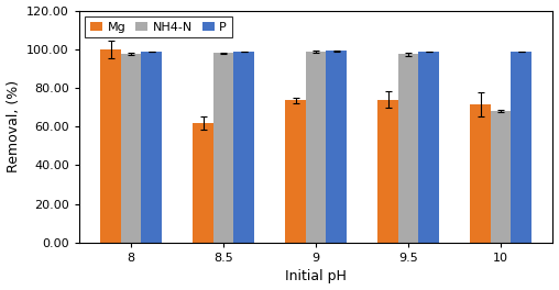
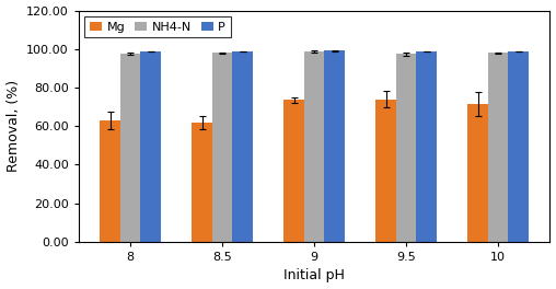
Mg/8: 100 -> 63
NH4-N/10: 68 -> 98
